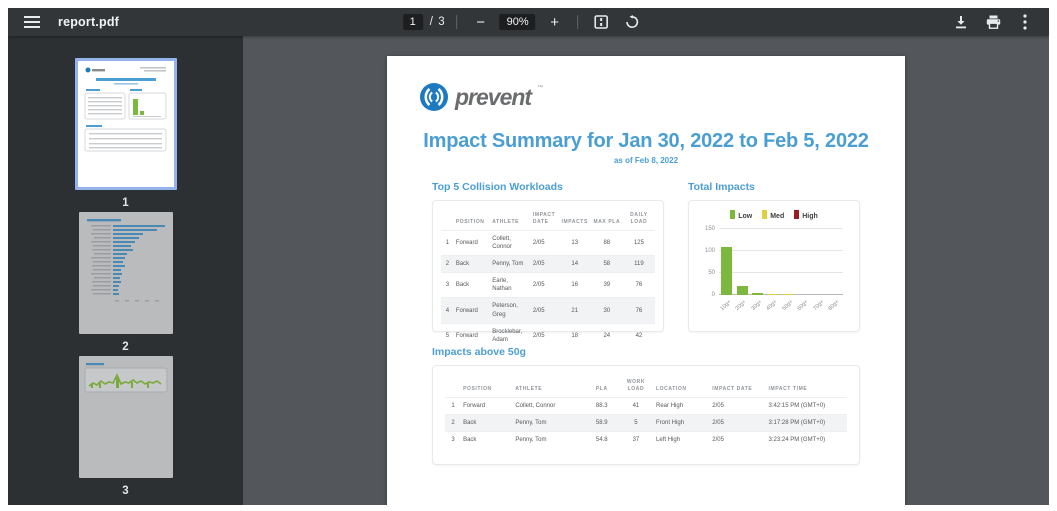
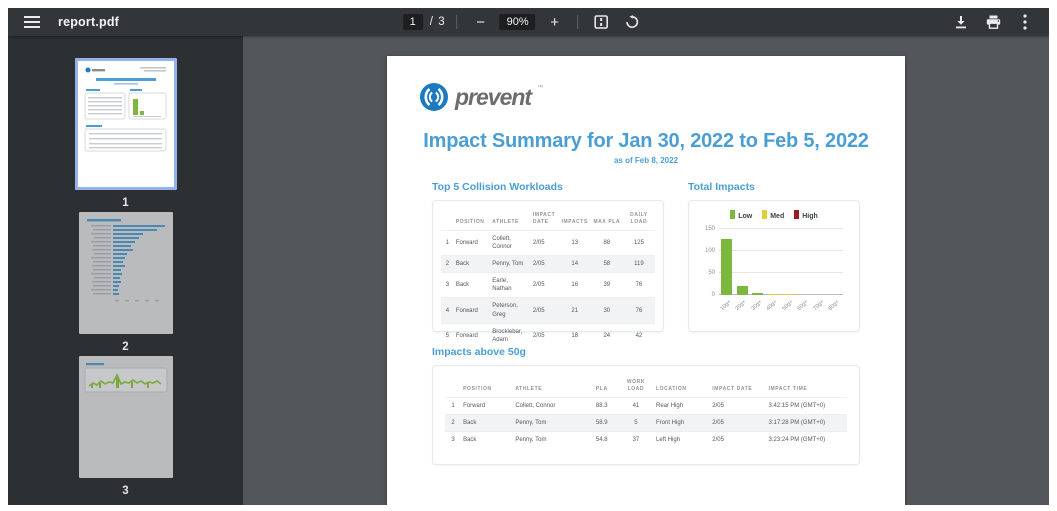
10g+: 110 -> 130
